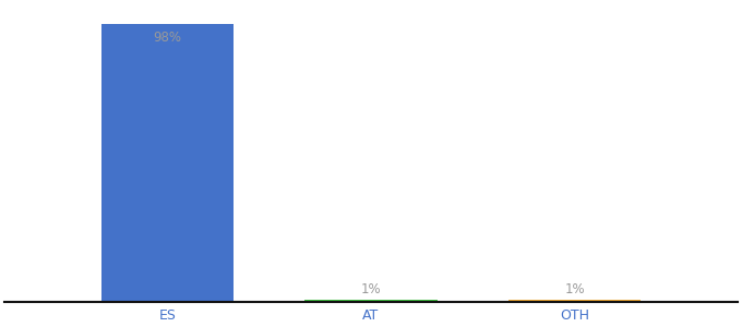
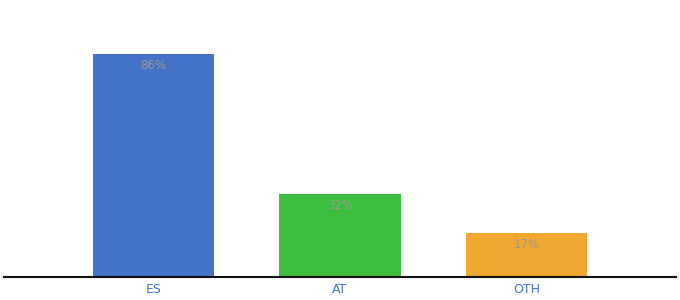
ES: 98% -> 86%
AT: 1% -> 32%
OTH: 1% -> 17%
